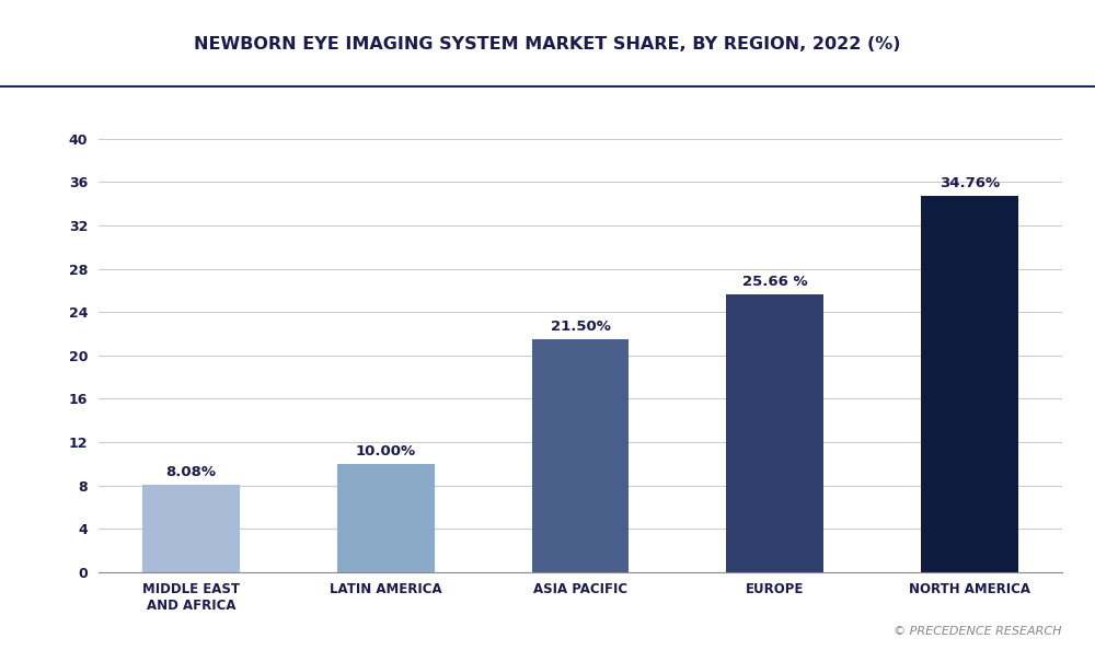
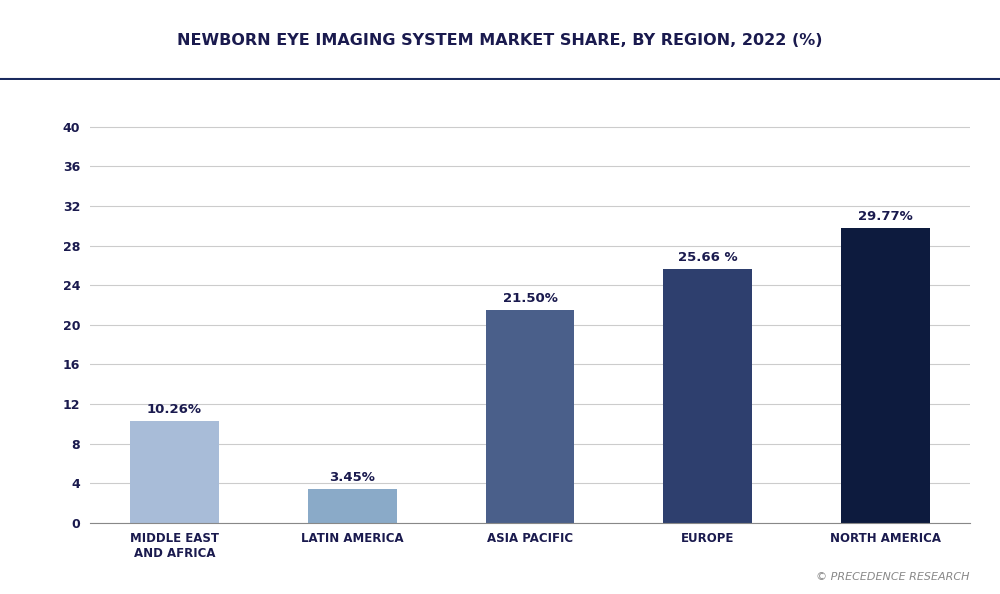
MIDDLE EAST AND AFRICA: 8.08% -> 10.26%
LATIN AMERICA: 10.00% -> 3.45%
NORTH AMERICA: 34.76% -> 29.77%
